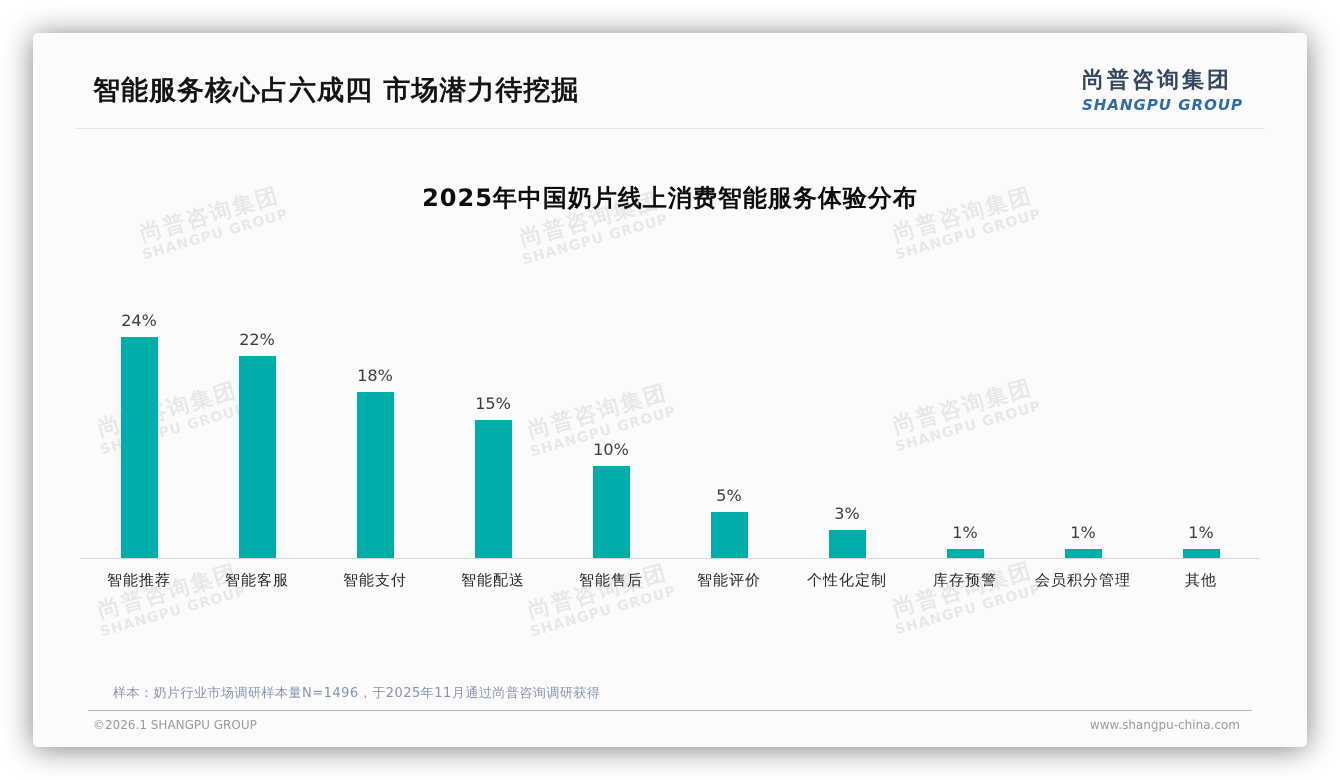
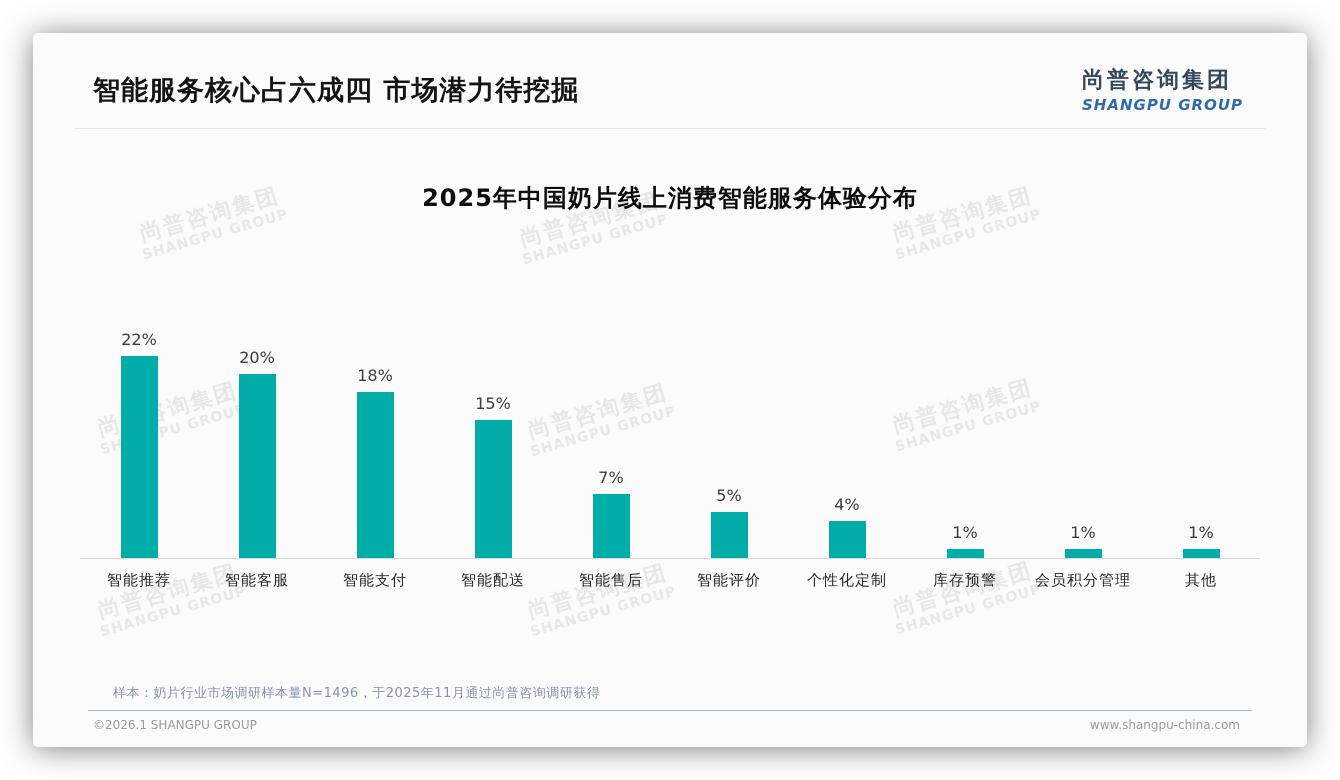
智能推荐: 24% -> 22%
智能客服: 22% -> 20%
智能售后: 10% -> 7%
个性化定制: 3% -> 4%
